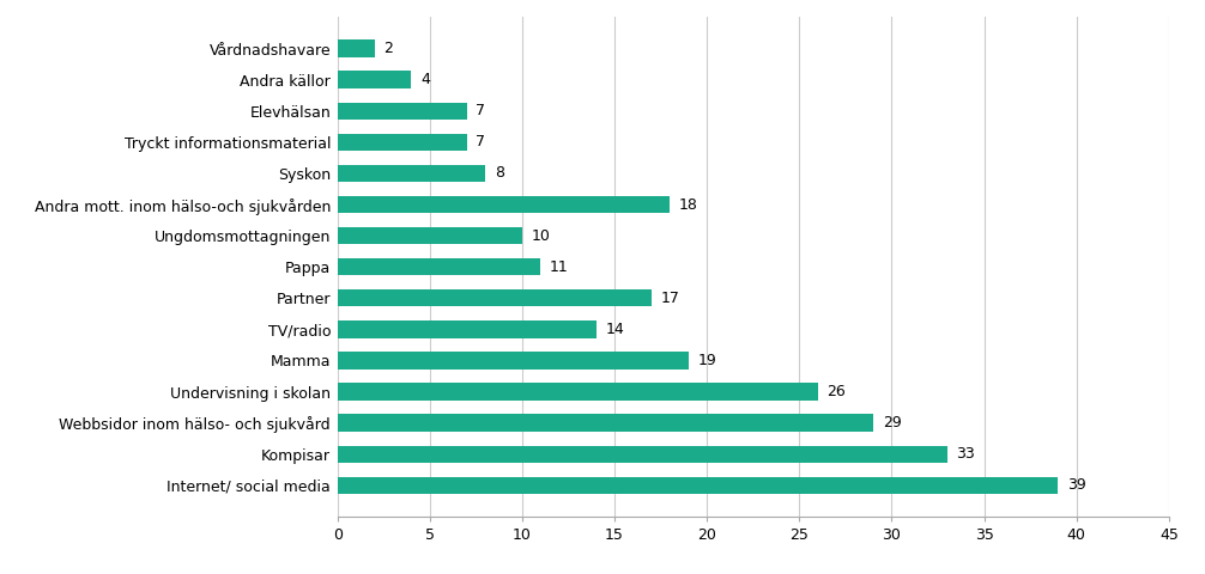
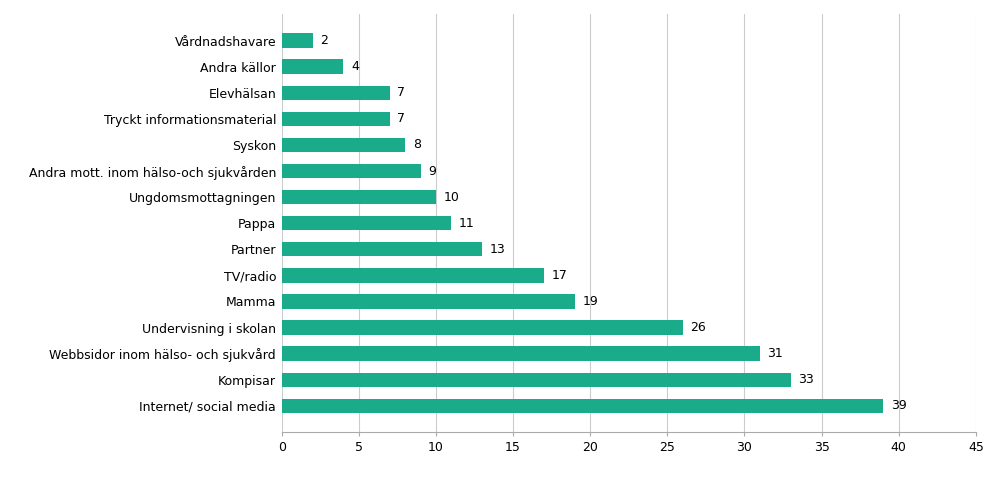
Andra mott. inom hälso-och sjukvården: 18 -> 9
Partner: 17 -> 13
TV/radio: 14 -> 17
Webbsidor inom hälso- och sjukvård: 29 -> 31
